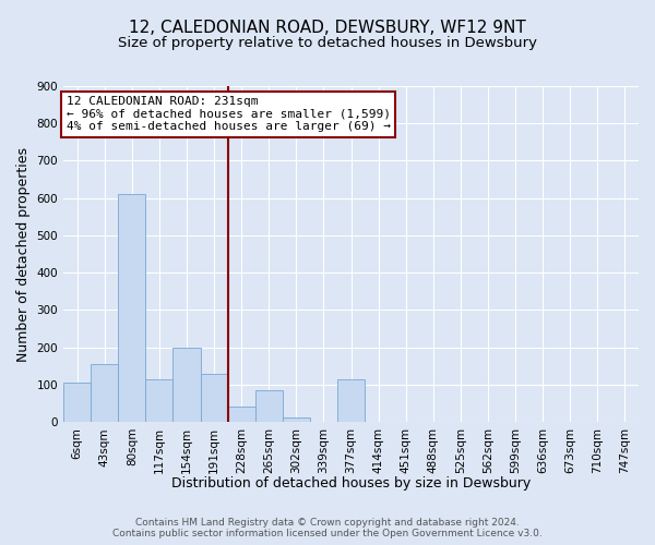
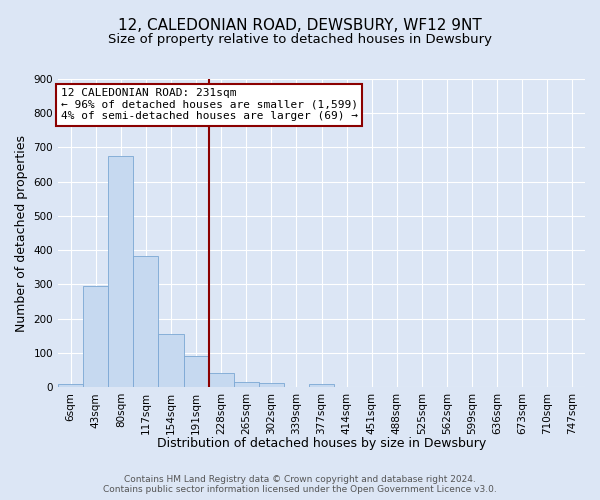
6sqm: 105 -> 10
43sqm: 155 -> 295
80sqm: 610 -> 675
117sqm: 115 -> 383
154sqm: 200 -> 155
191sqm: 130 -> 90
265sqm: 85 -> 15
377sqm: 115 -> 10
